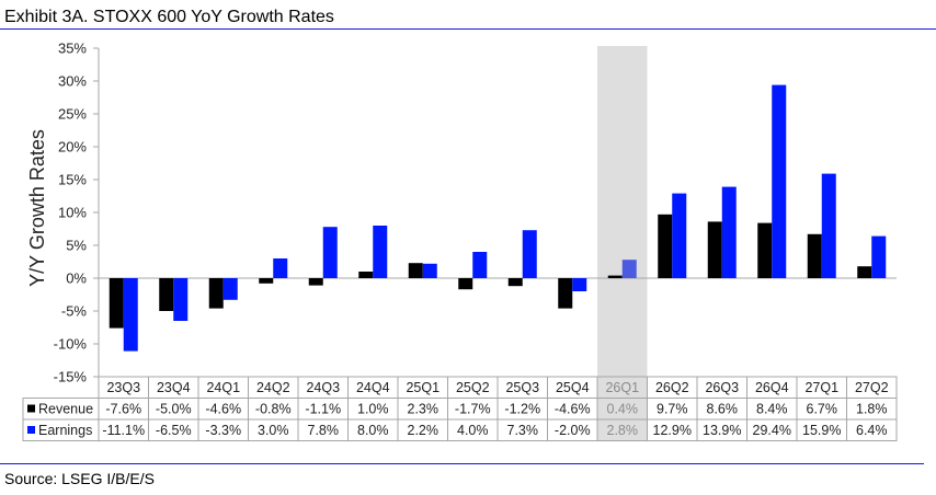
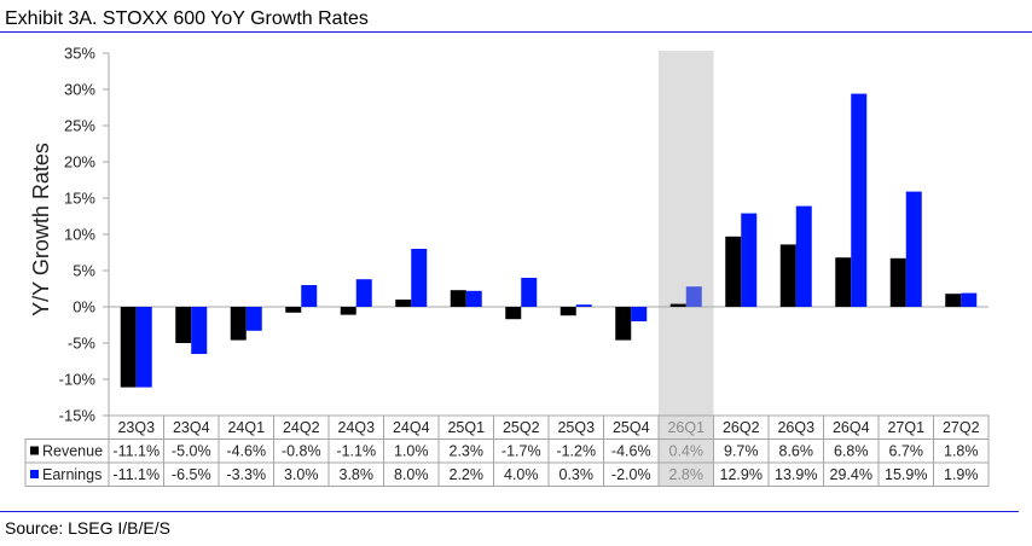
Revenue/23Q3: -7.6% -> -11.1%
Earnings/24Q3: 7.8% -> 3.8%
Earnings/25Q3: 7.3% -> 0.3%
Revenue/26Q4: 8.4% -> 6.8%
Earnings/27Q2: 6.4% -> 1.9%
